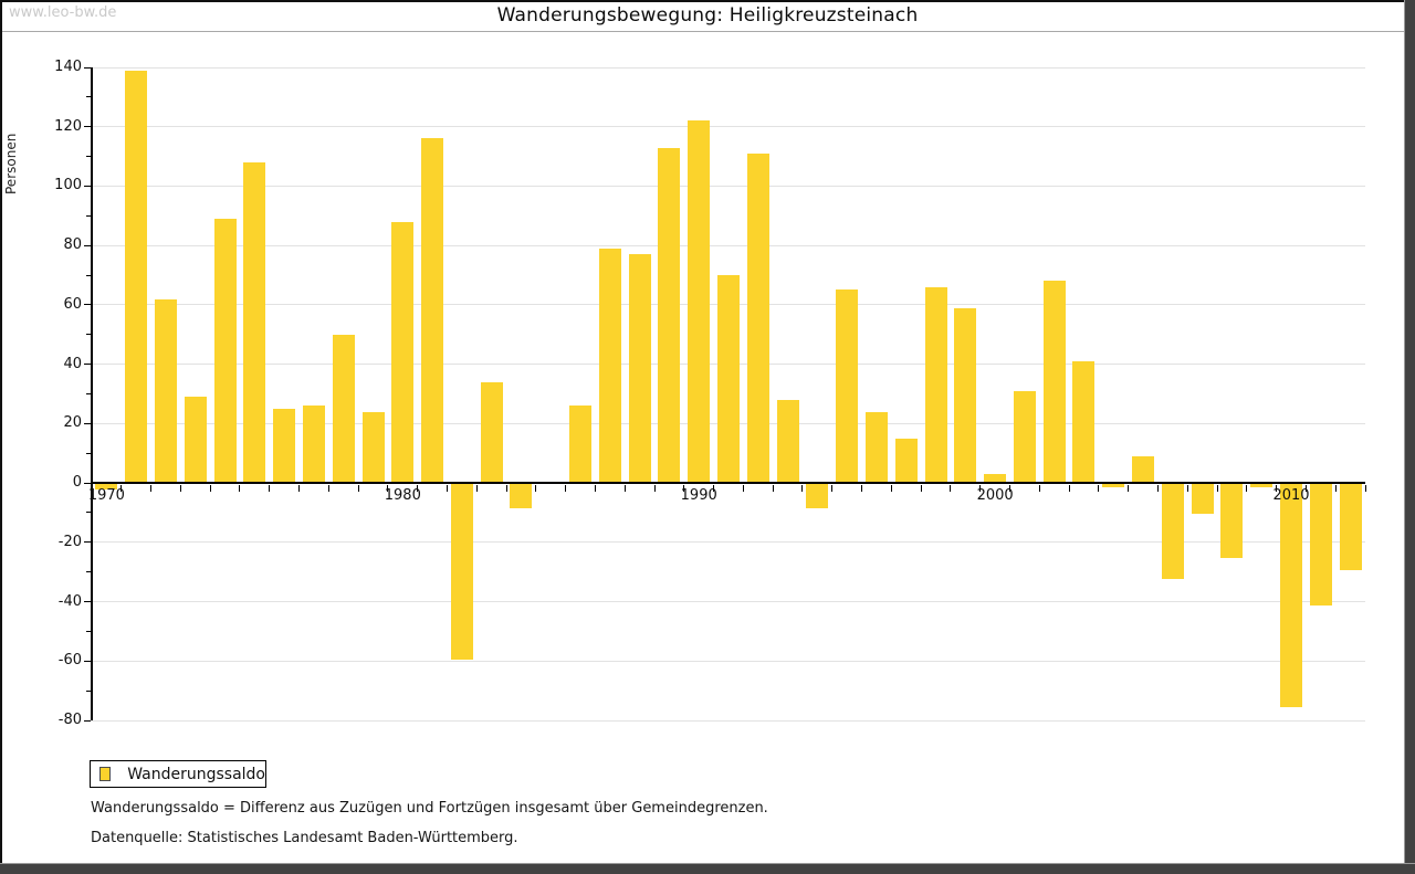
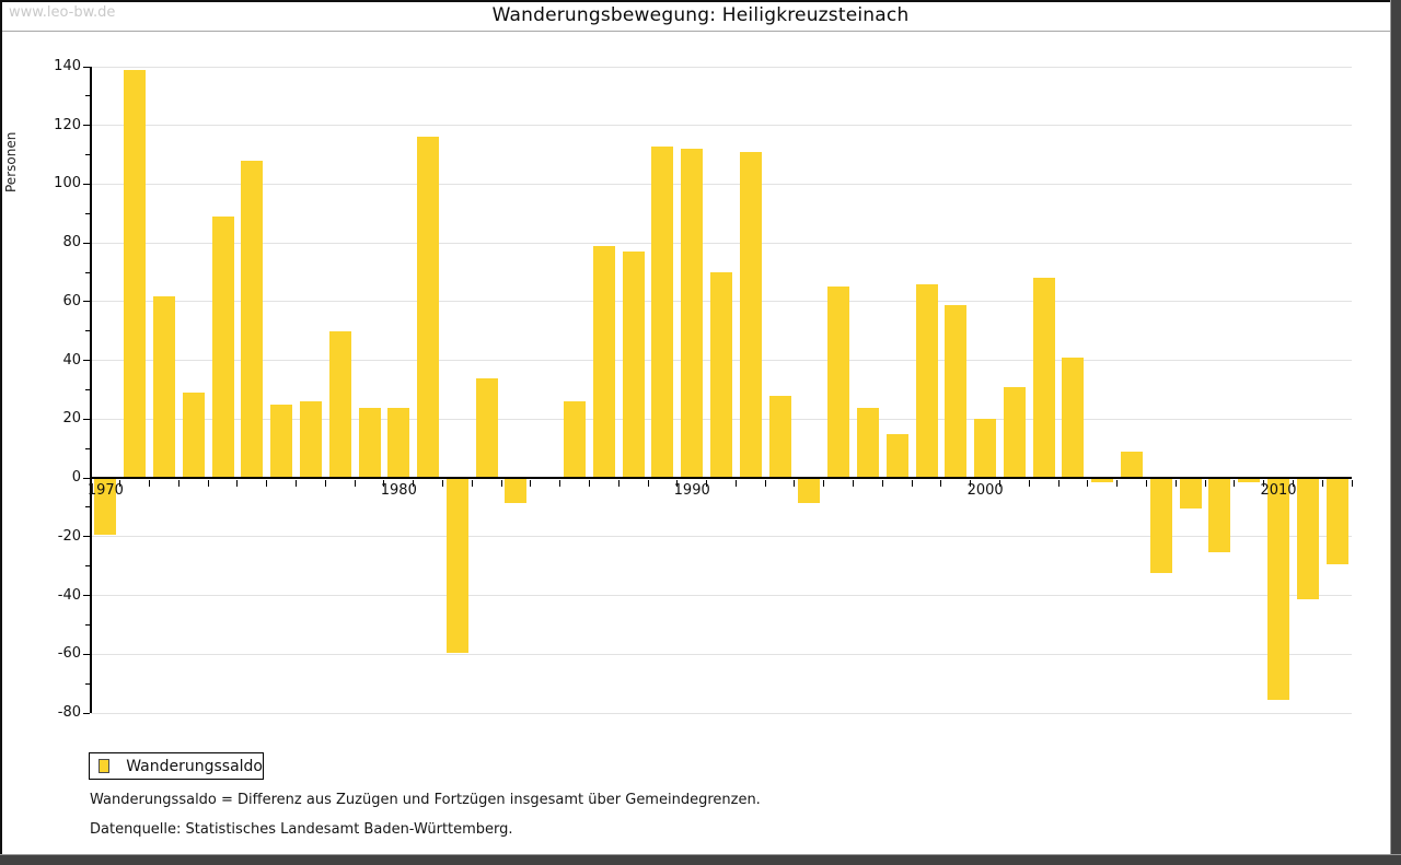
1970: -2 -> -19
1980: 88 -> 24
1990: 122 -> 112
2000: 3 -> 20
